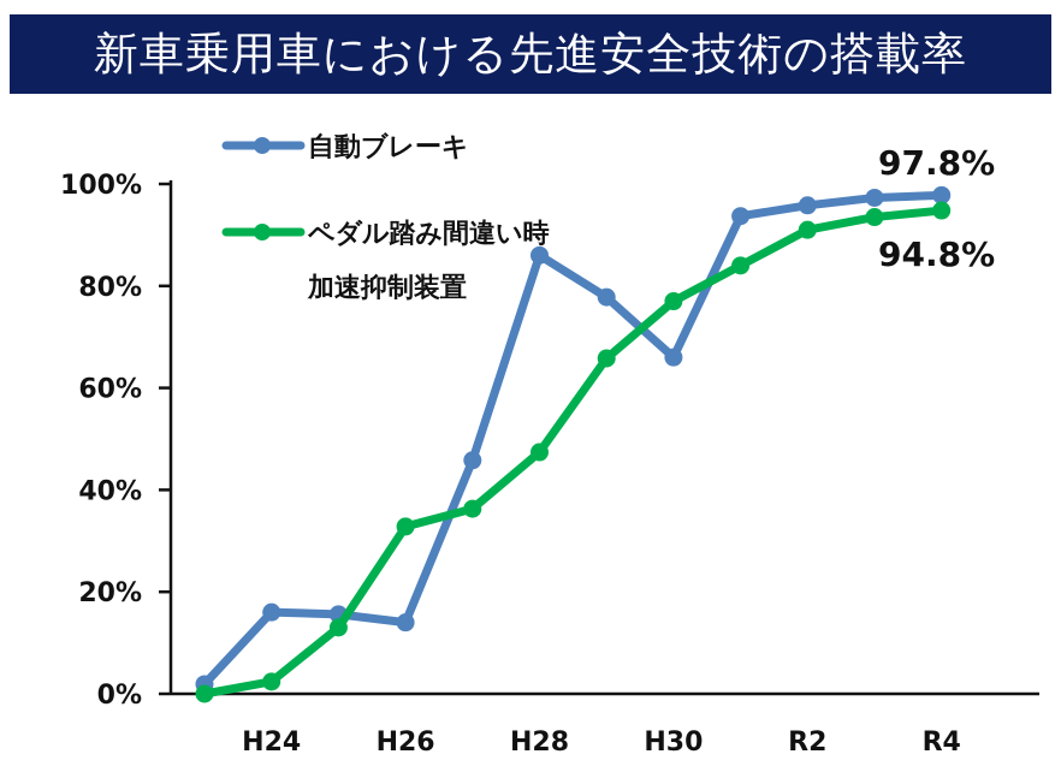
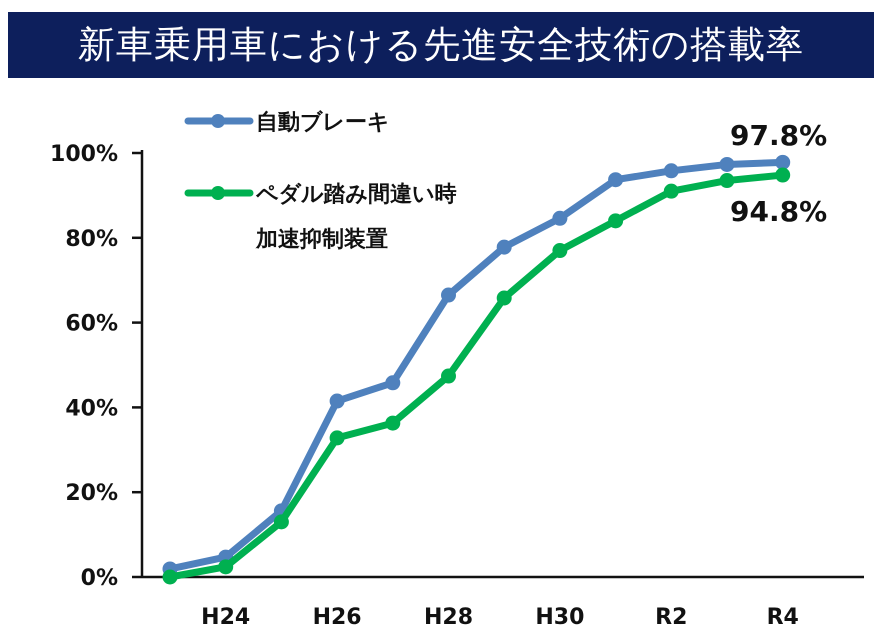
自動ブレーキ/H24: 16% -> 5%
自動ブレーキ/H26: 14% -> 42%
自動ブレーキ/H28: 86% -> 66%
自動ブレーキ/H30: 66% -> 85%
